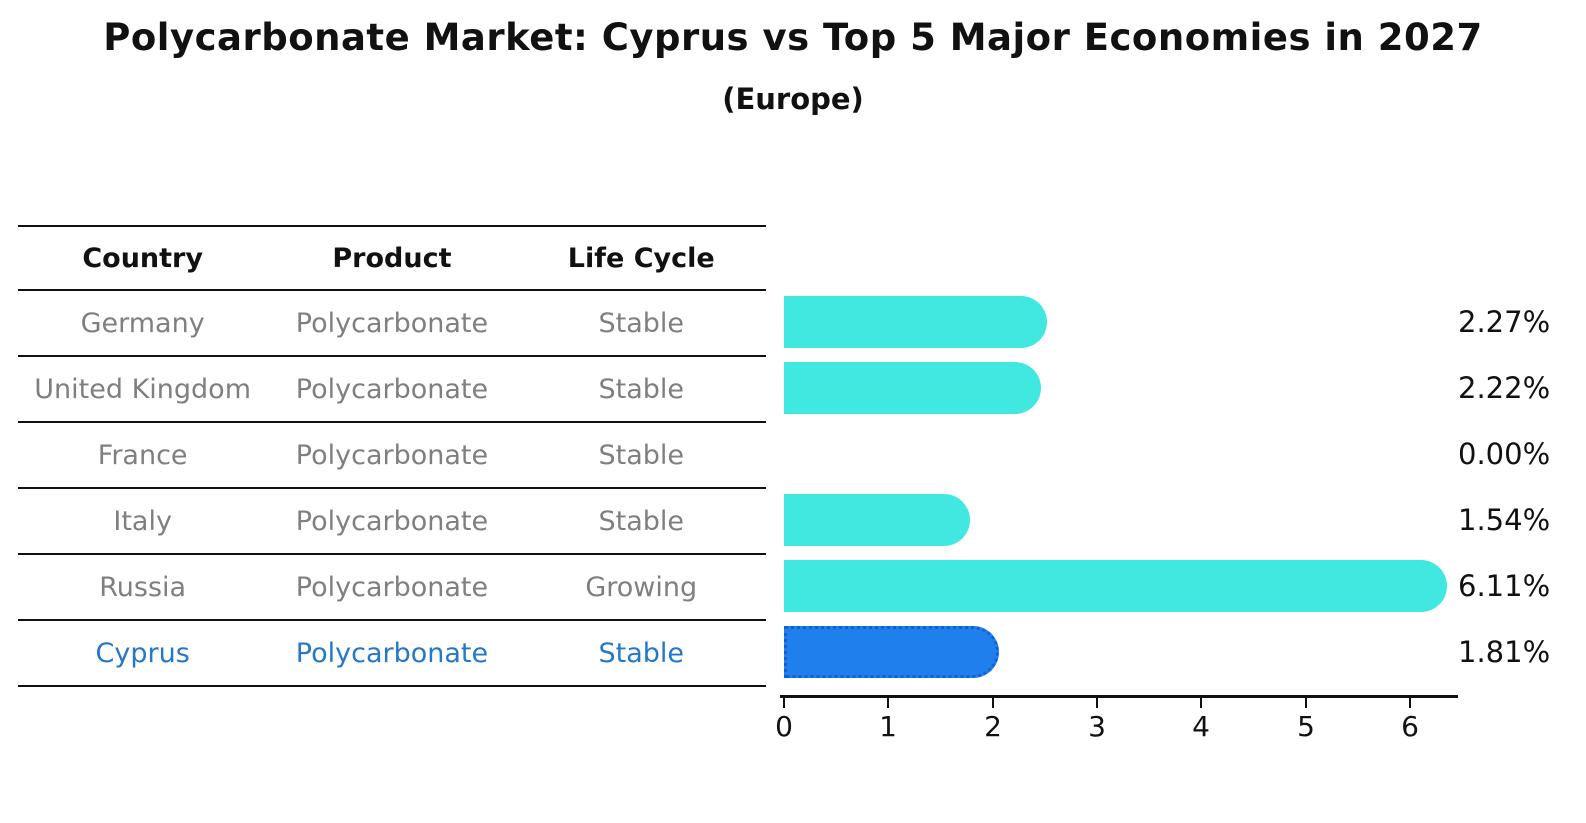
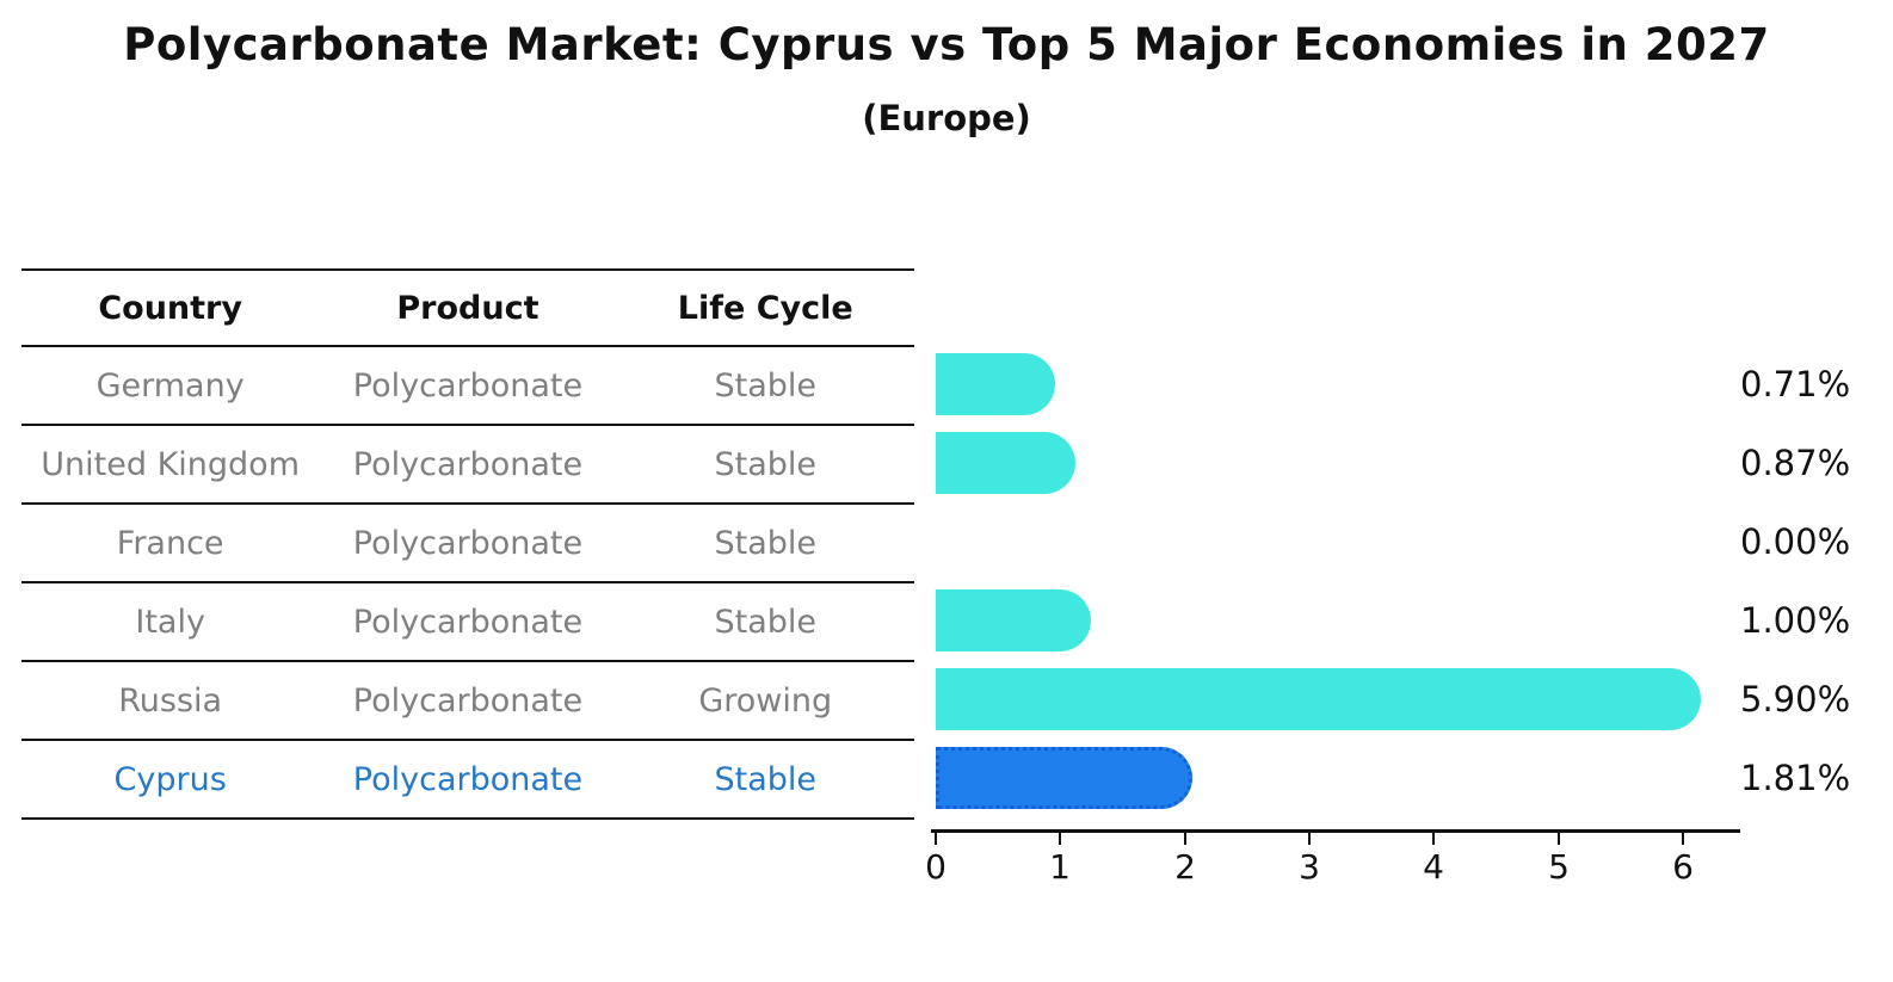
Germany: 2.27% -> 0.71%
United Kingdom: 2.22% -> 0.87%
Italy: 1.54% -> 1.00%
Russia: 6.11% -> 5.90%
